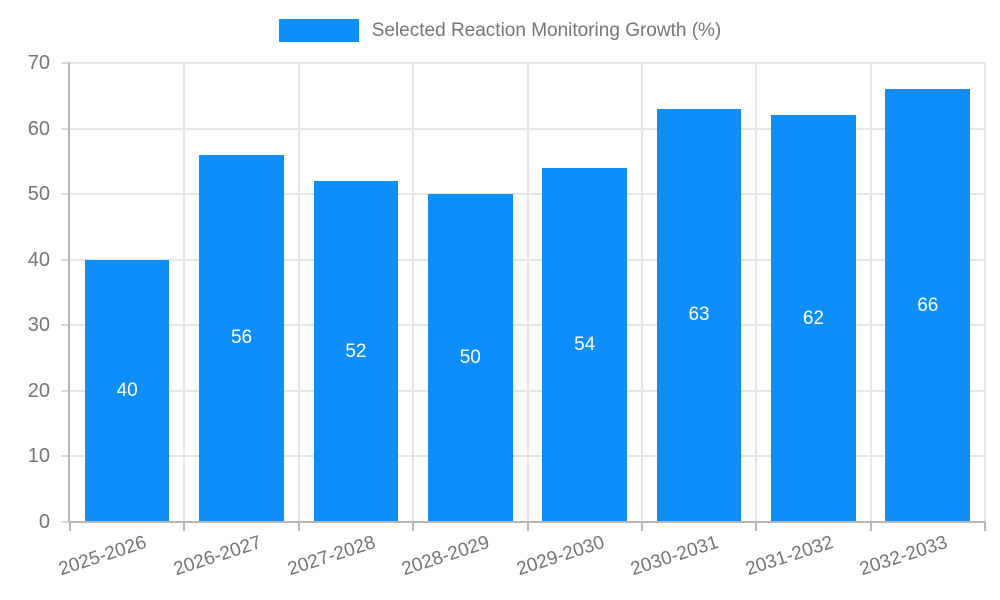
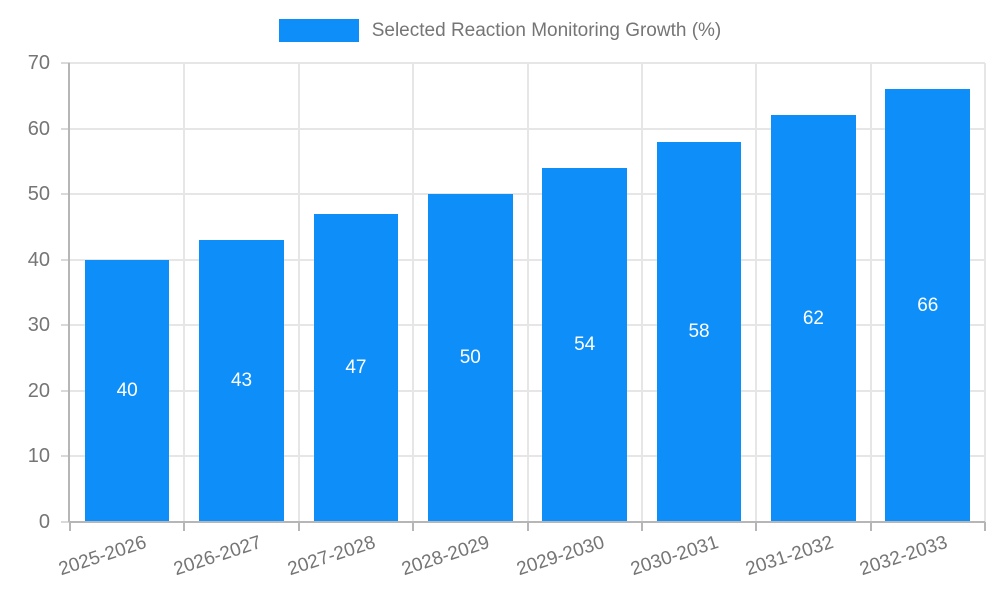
2026-2027: 56 -> 43
2027-2028: 52 -> 47
2030-2031: 63 -> 58
